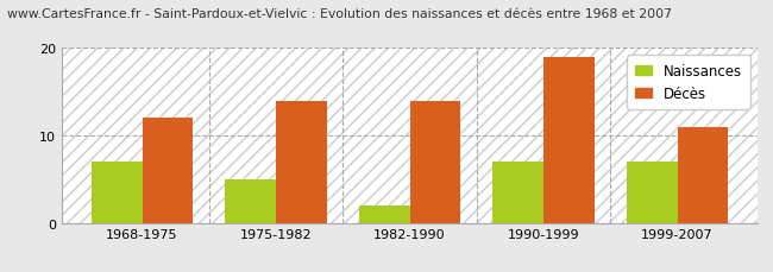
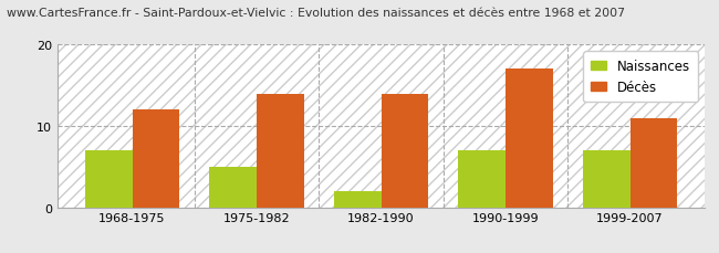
Décès/1990-1999: 19 -> 17
